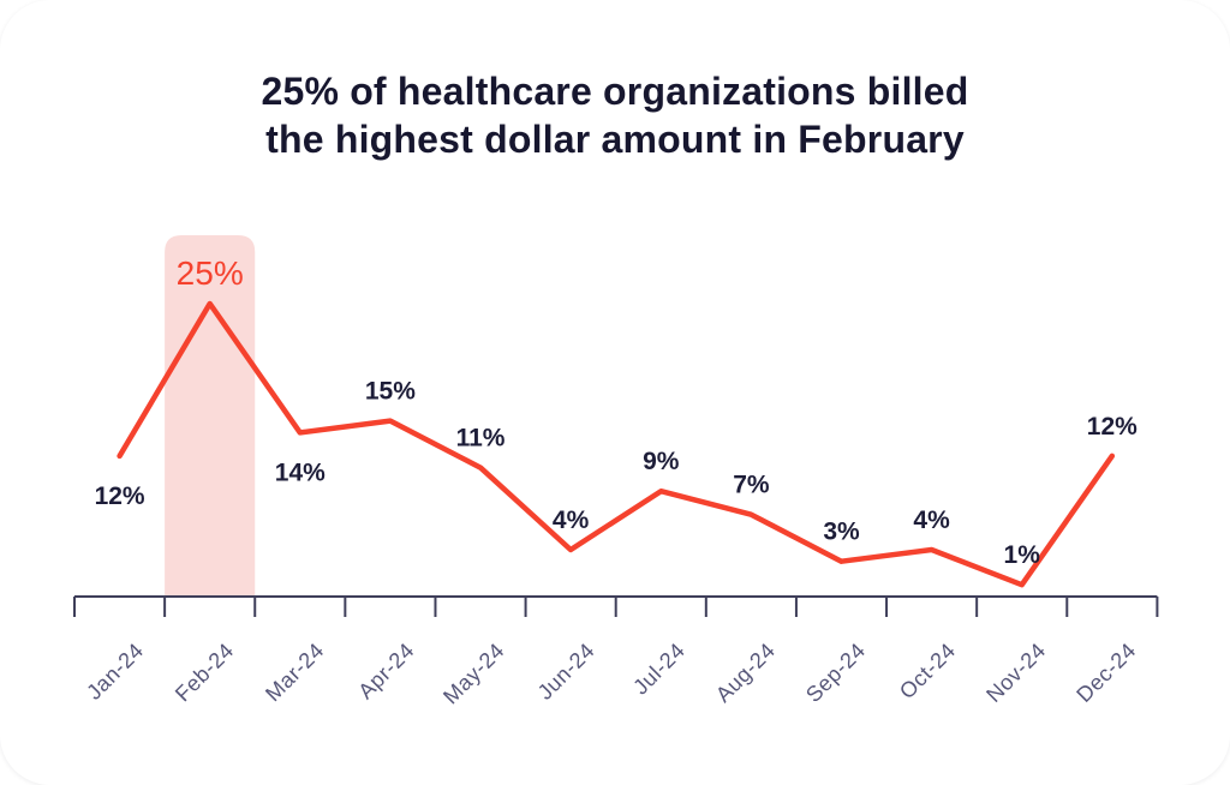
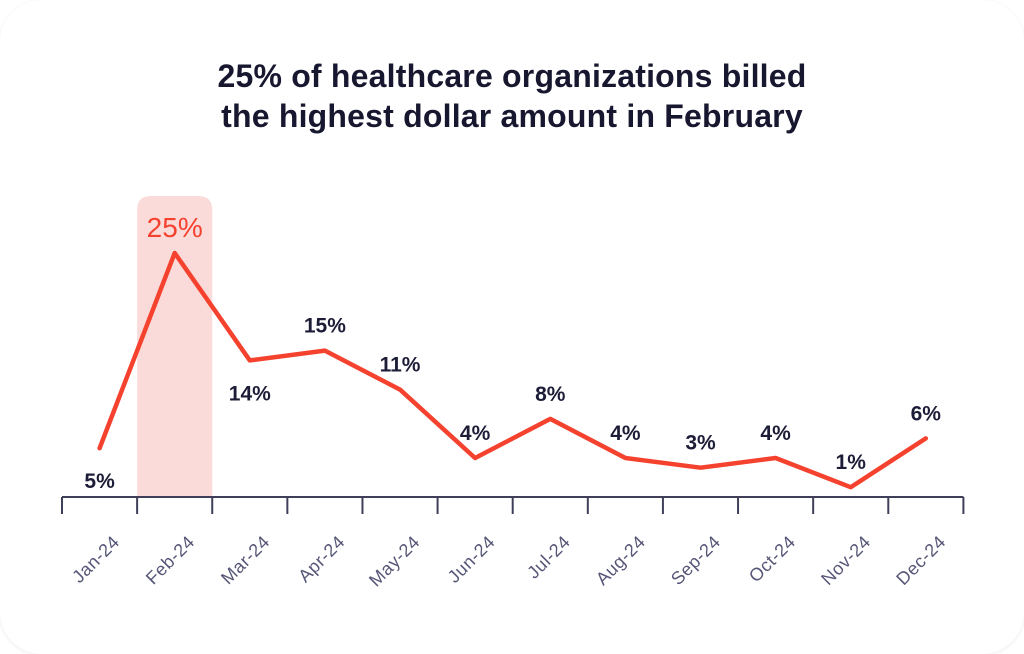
Jan-24: 12% -> 5%
Jul-24: 9% -> 8%
Aug-24: 7% -> 4%
Dec-24: 12% -> 6%
